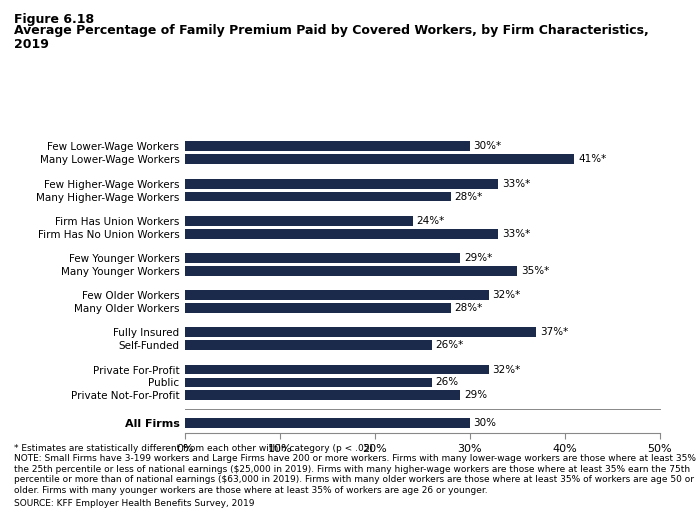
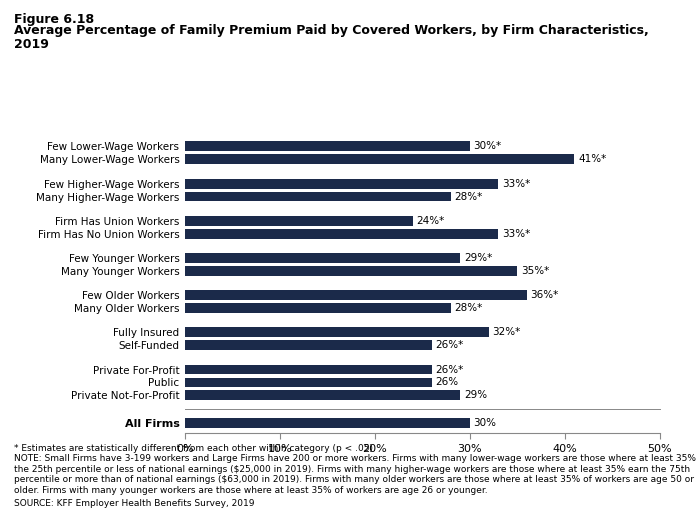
Few Older Workers: 32%* -> 36%*
Fully Insured: 37%* -> 32%*
Private For-Profit: 32%* -> 26%*
